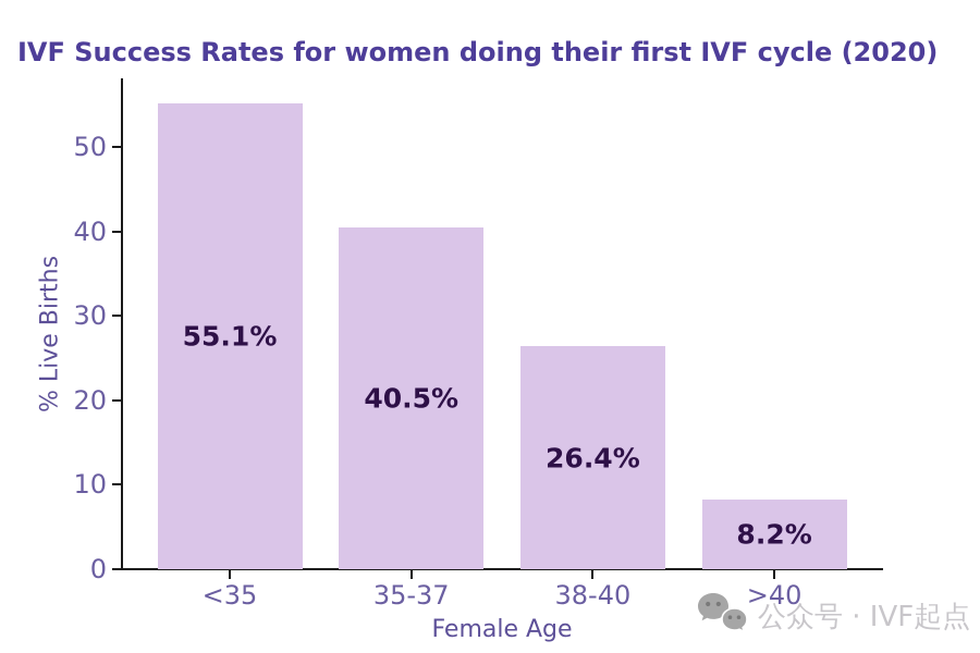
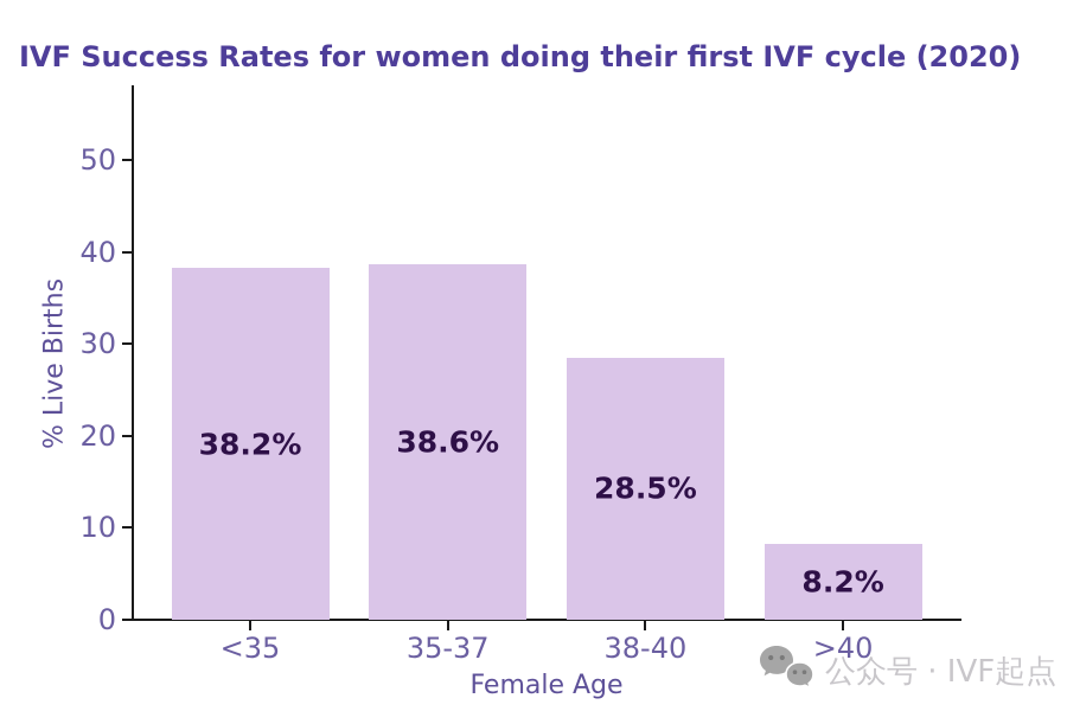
<35: 55.1% -> 38.2%
35-37: 40.5% -> 38.6%
38-40: 26.4% -> 28.5%
